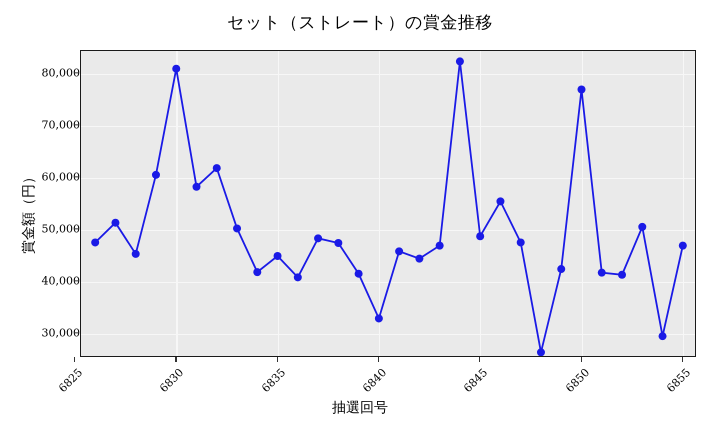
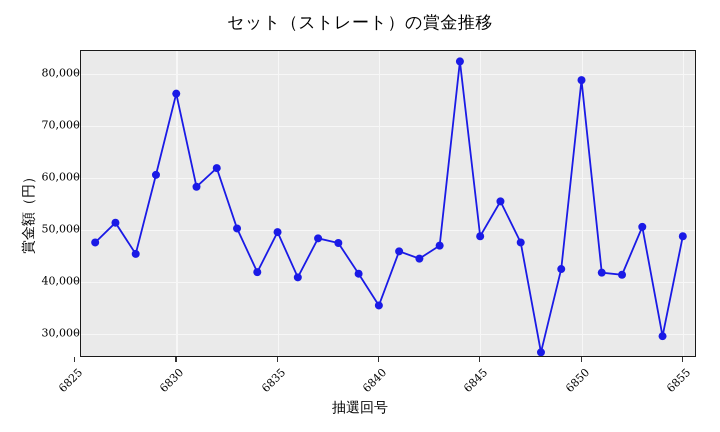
6830: 81000 -> 76000
6835: 45000 -> 50000
6840: 33000 -> 36000
6850: 77000 -> 79000
6855: 47000 -> 49000
